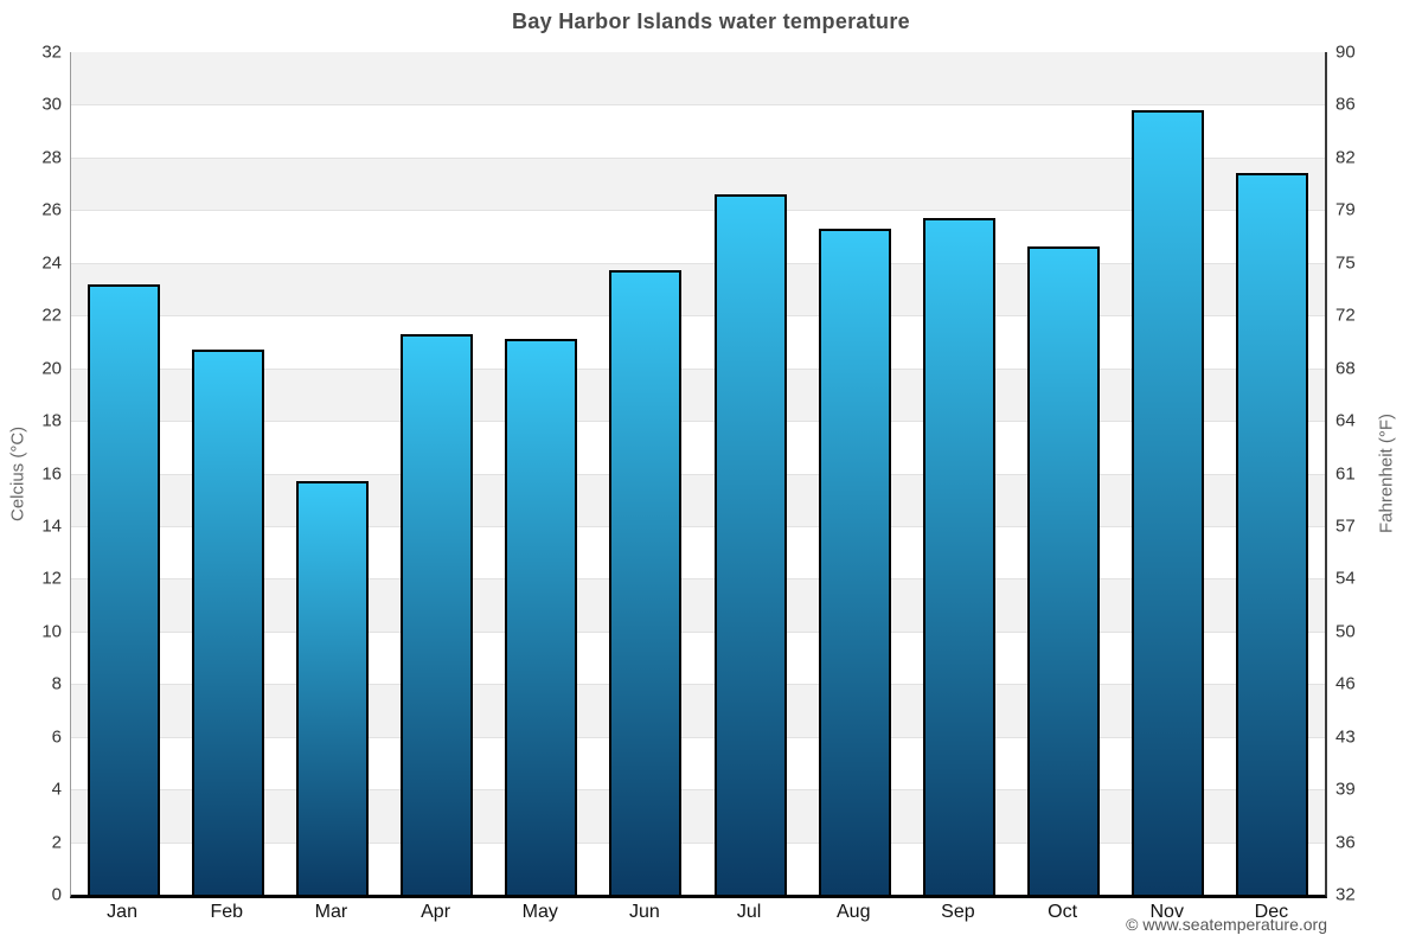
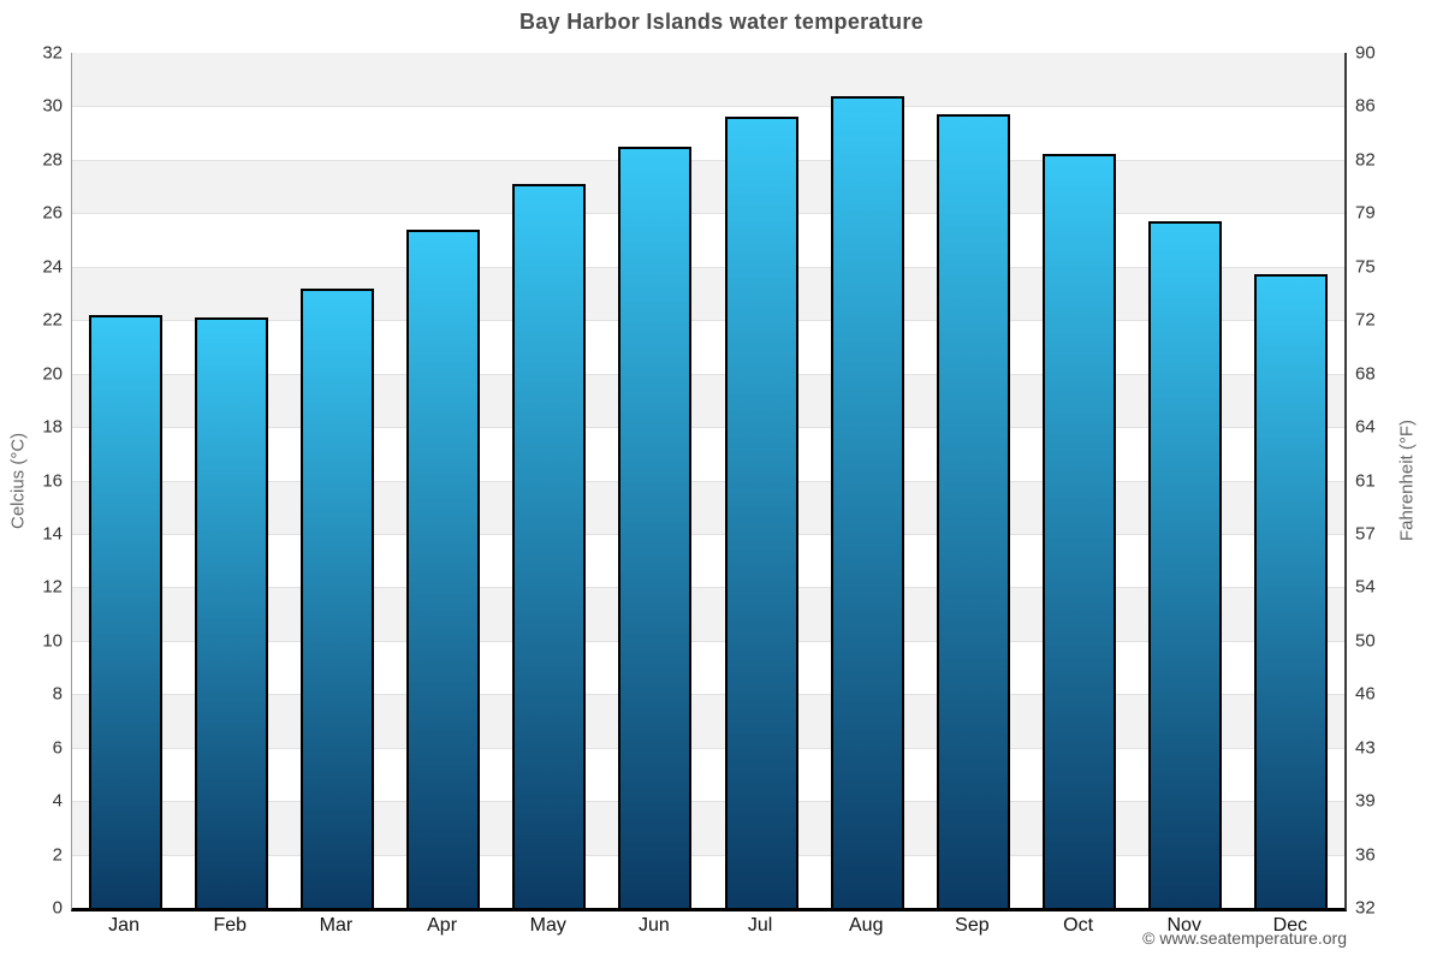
Jan: 23.2 -> 22.2
Feb: 20.7 -> 22.1
Mar: 15.7 -> 23.2
Apr: 21.3 -> 25.4
May: 21.1 -> 27.1
Jun: 23.7 -> 28.5
Jul: 26.6 -> 29.6
Aug: 25.3 -> 30.4
Sep: 25.7 -> 29.7
Oct: 24.6 -> 28.2
Nov: 29.8 -> 25.7
Dec: 27.4 -> 23.7
